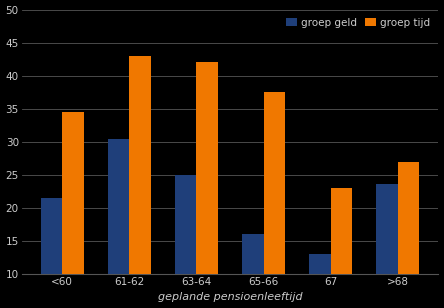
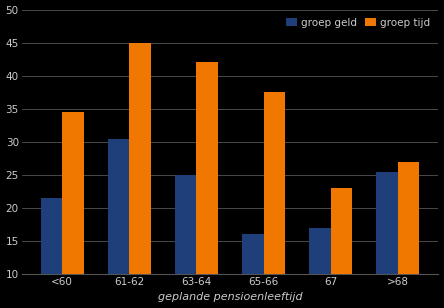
groep tijd/61-62: 43.0 -> 45.0
groep geld/67: 13.0 -> 17.0
groep geld/>68: 23.6 -> 25.5
